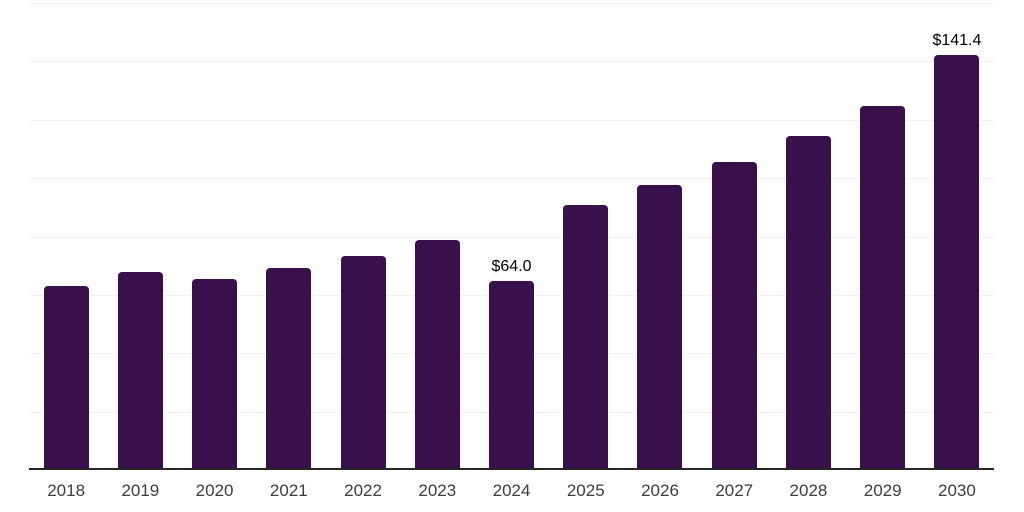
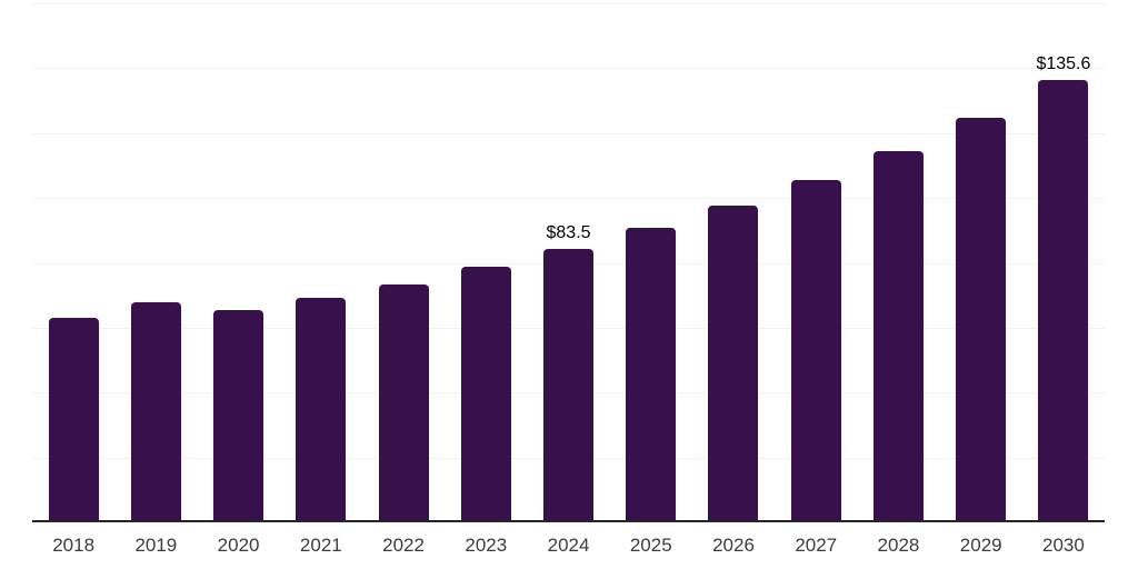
2024: $64.0 -> $83.5
2030: $141.4 -> $135.6
